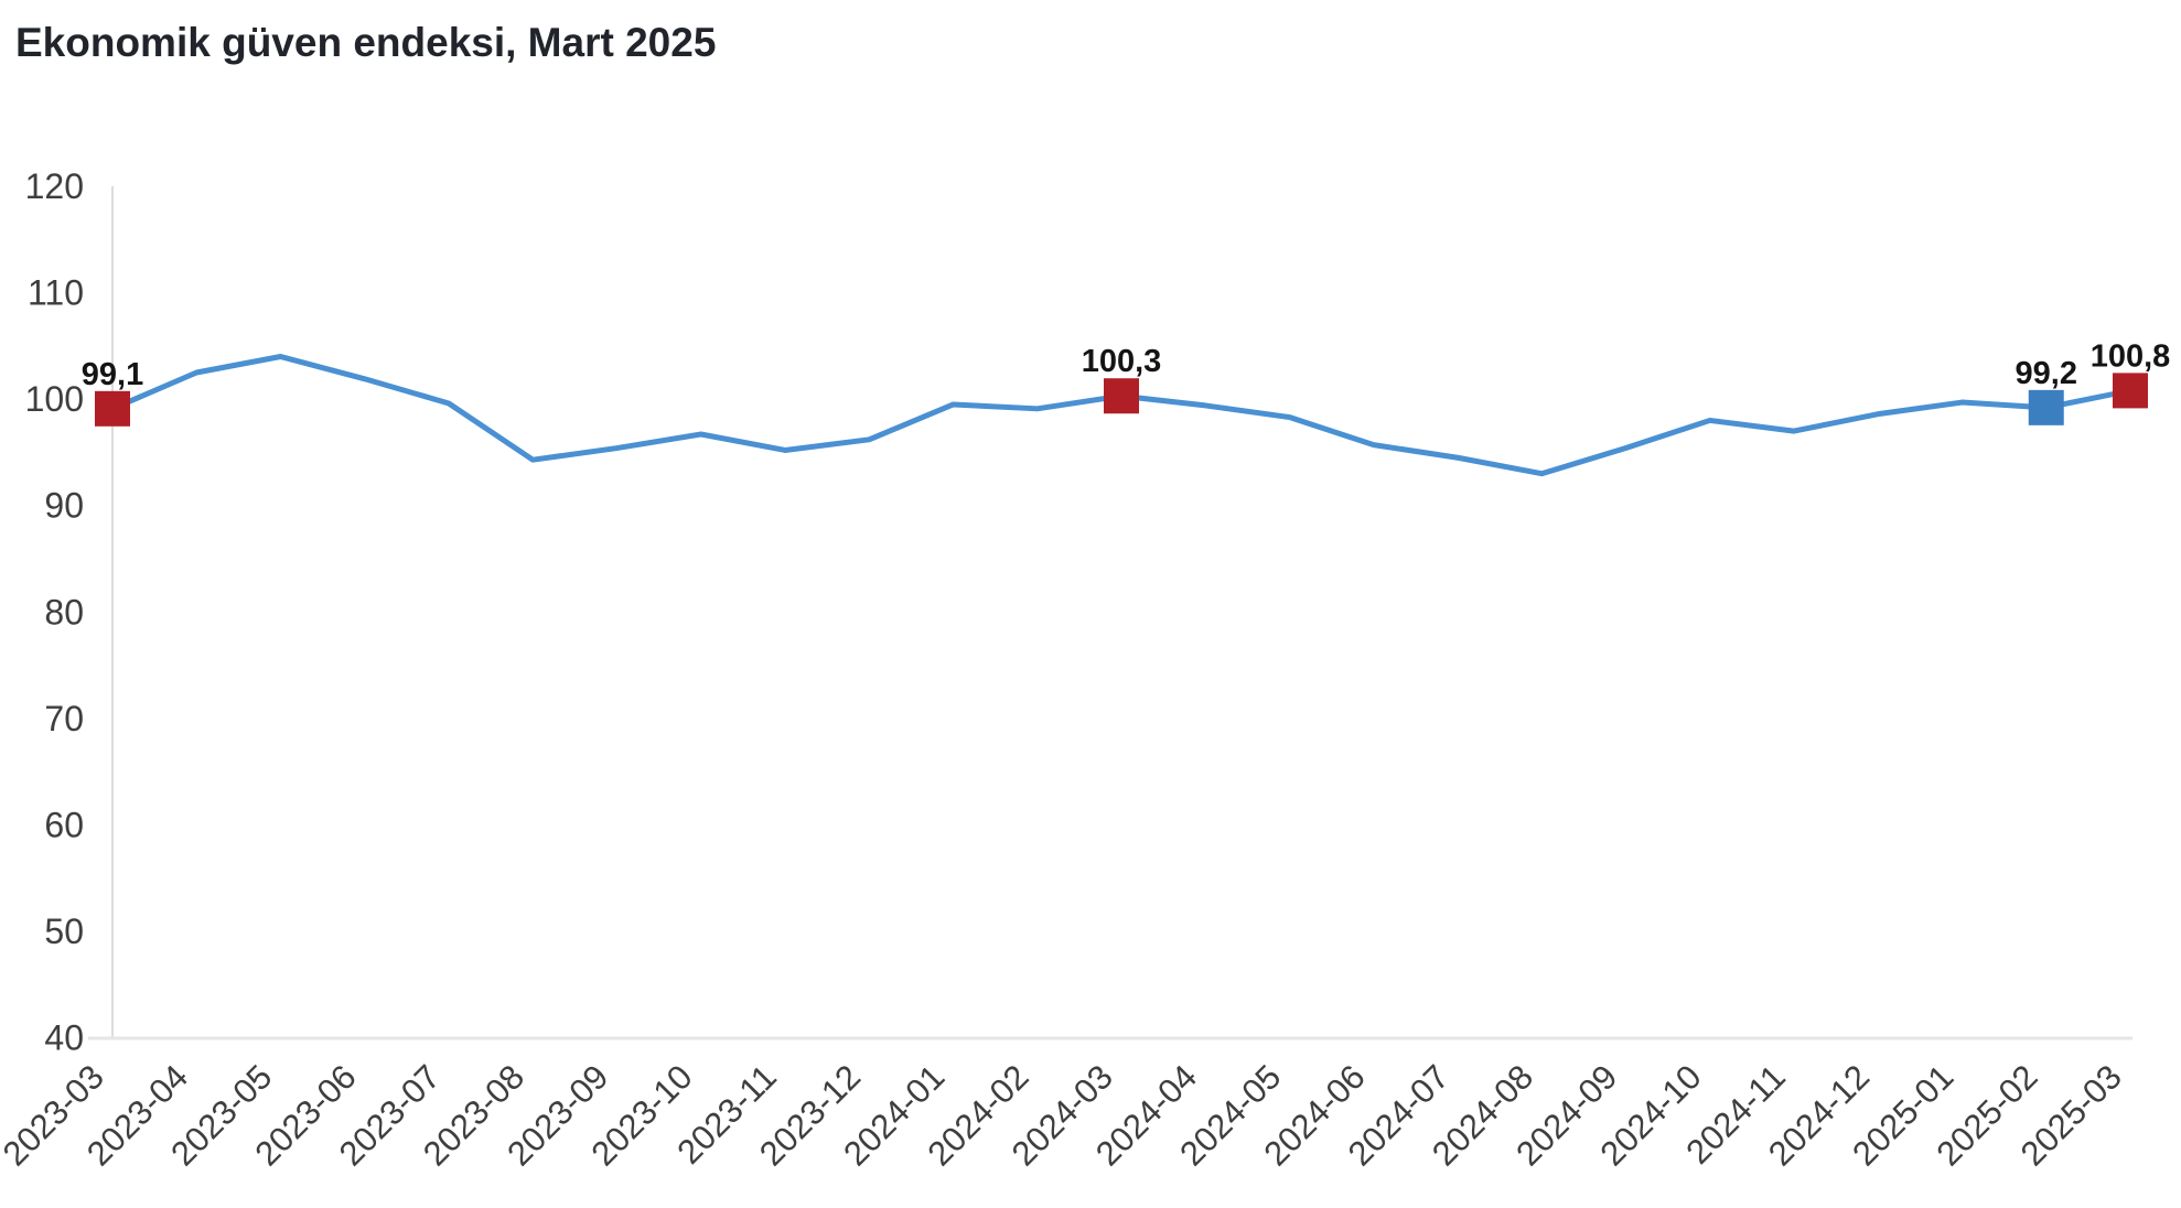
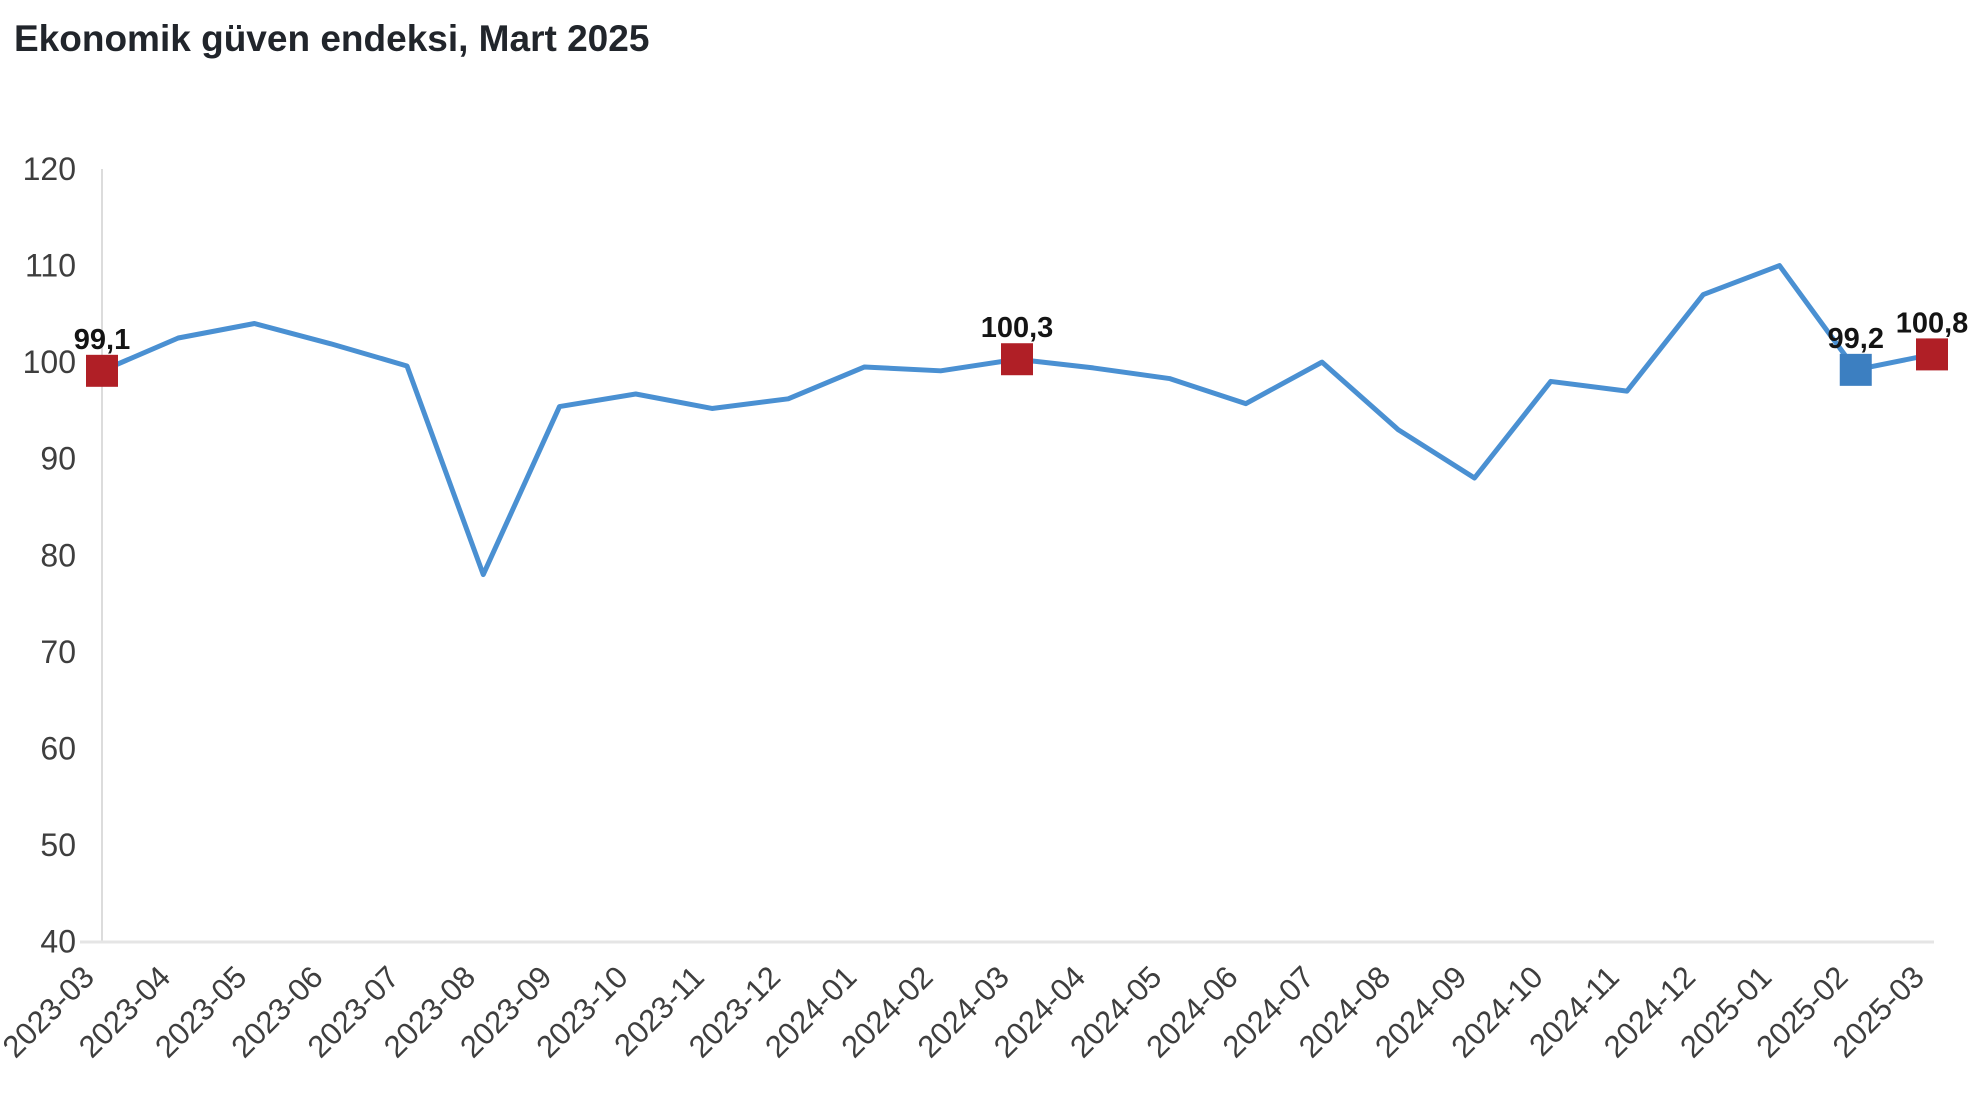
2023-08: 94 -> 78
2024-07: 94 -> 100
2024-09: 95 -> 88
2024-12: 99 -> 107
2025-01: 100 -> 110
